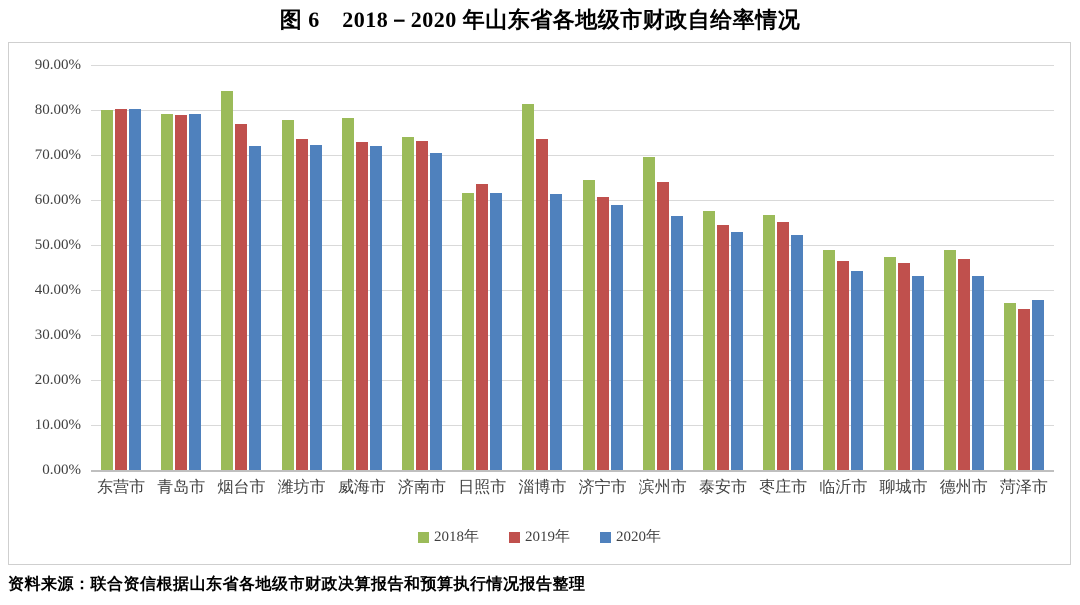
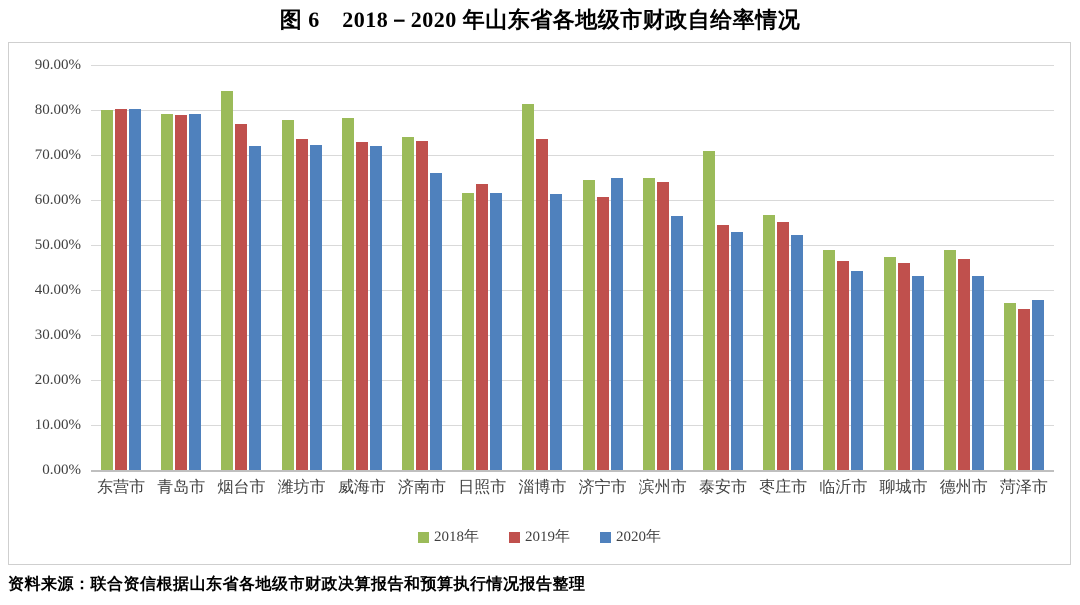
2020年/济南市: 70% -> 66%
2020年/济宁市: 59% -> 65%
2018年/滨州市: 70% -> 65%
2018年/泰安市: 58% -> 71%
